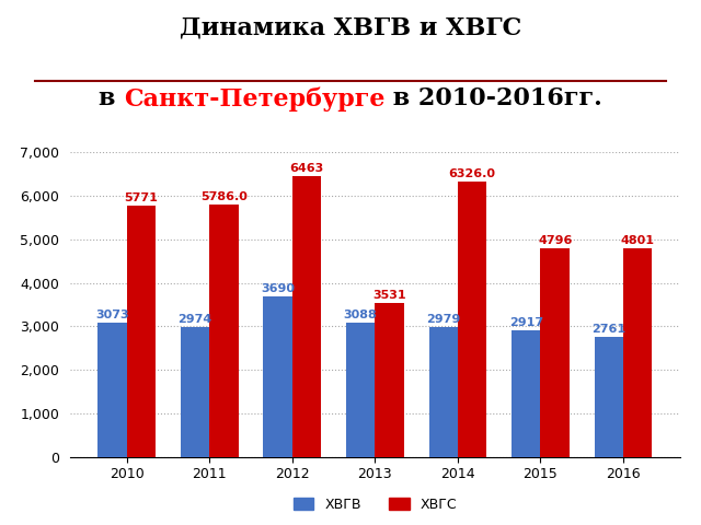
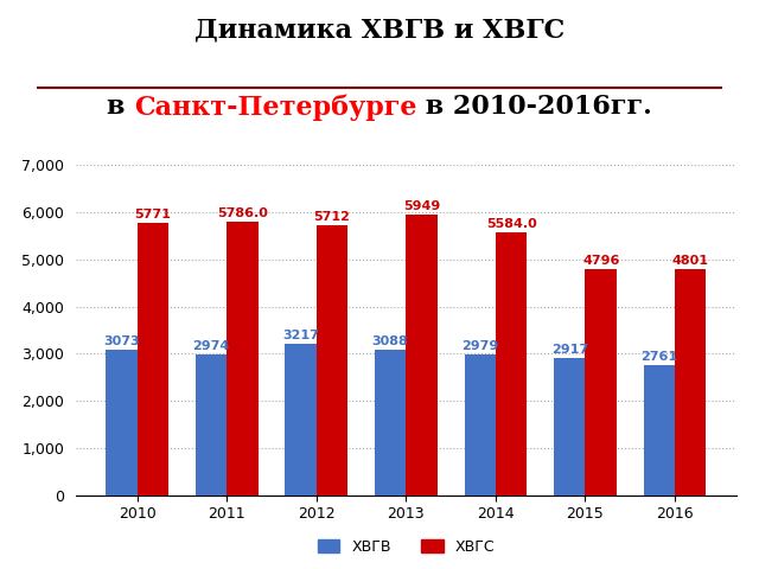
ХВГВ/2012: 3690 -> 3217
ХВГС/2012: 6463 -> 5712
ХВГС/2013: 3531 -> 5949
ХВГС/2014: 6326.0 -> 5584.0
